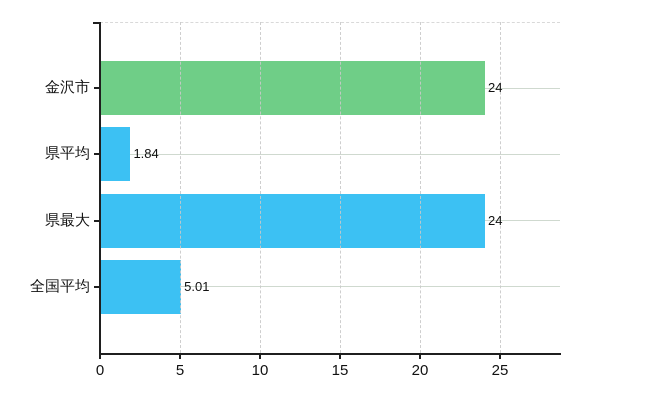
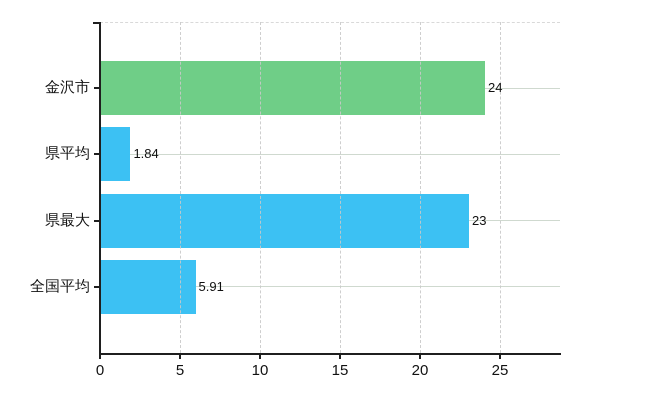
県最大: 24 -> 23
全国平均: 5.01 -> 5.91
